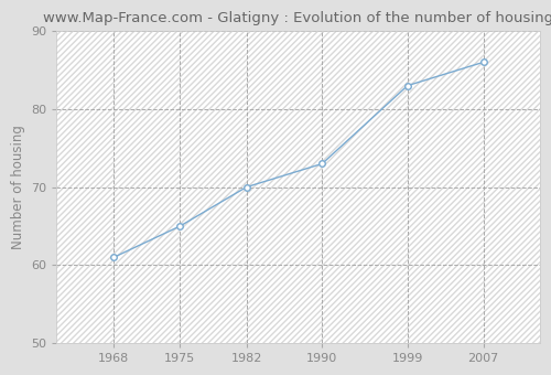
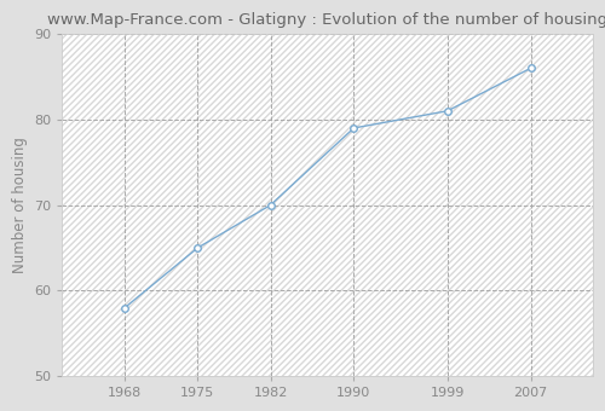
1968: 61 -> 58
1990: 73 -> 79
1999: 83 -> 81
